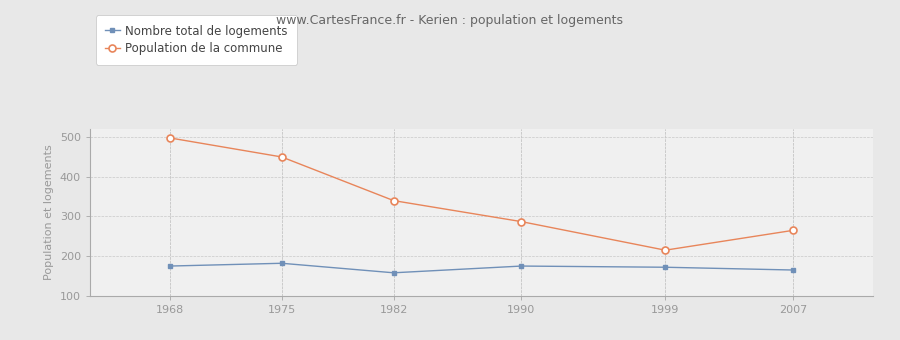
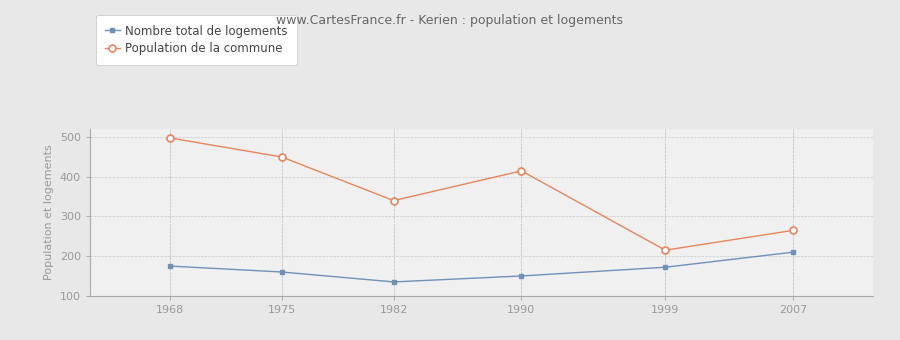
Nombre total de logements/1975: 182 -> 160
Nombre total de logements/1982: 158 -> 135
Nombre total de logements/1990: 175 -> 150
Population de la commune/1990: 287 -> 415
Nombre total de logements/2007: 165 -> 210
